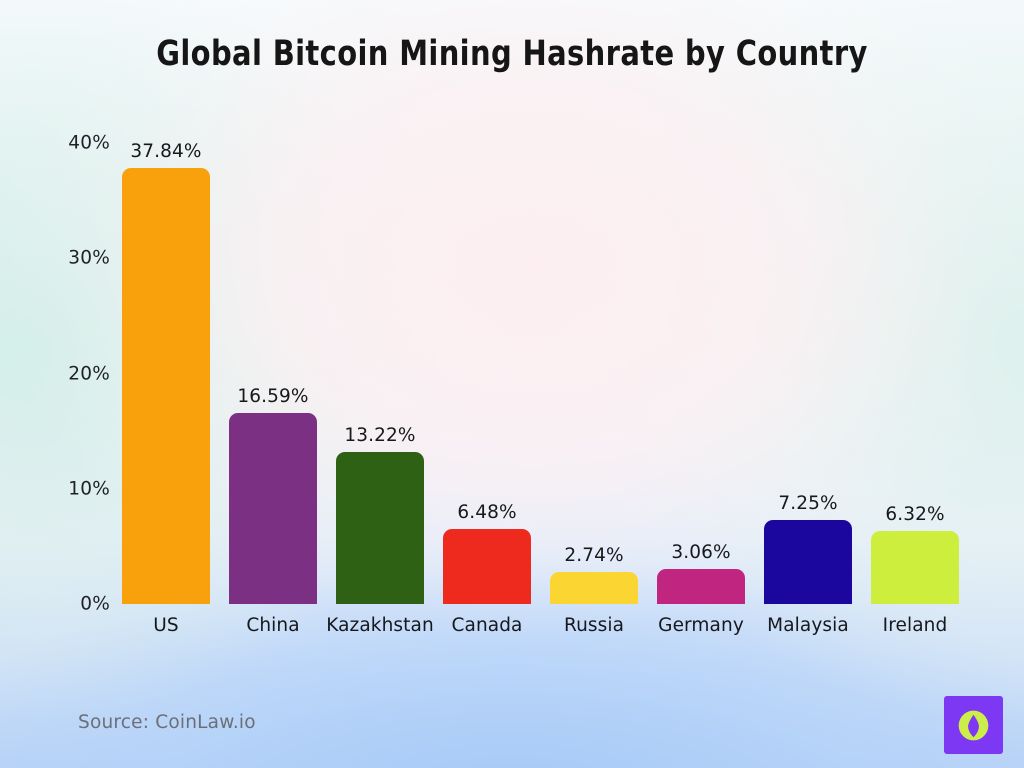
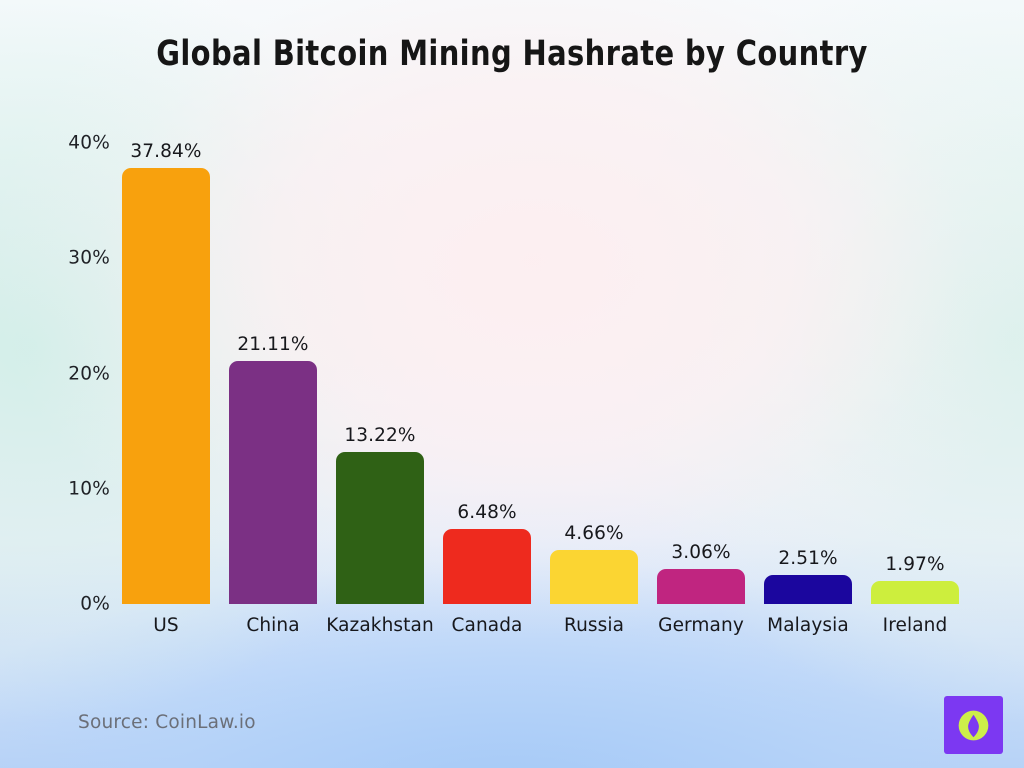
China: 16.59% -> 21.11%
Russia: 2.74% -> 4.66%
Malaysia: 7.25% -> 2.51%
Ireland: 6.32% -> 1.97%
